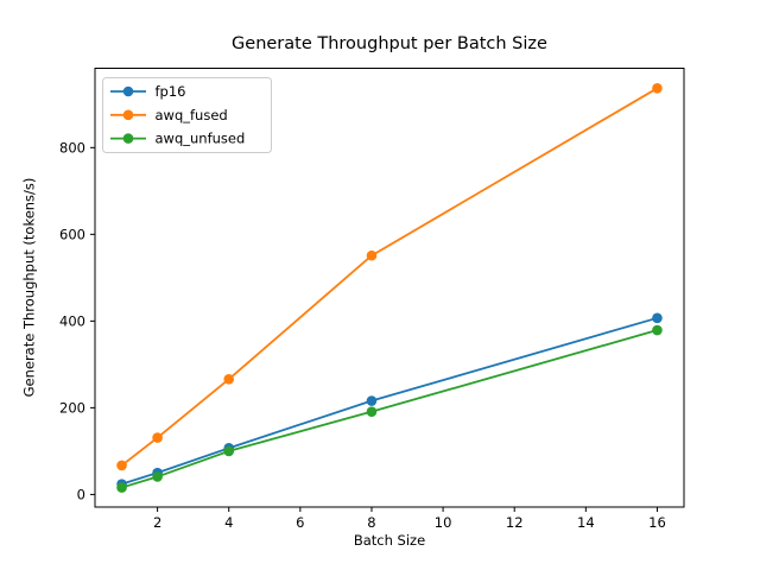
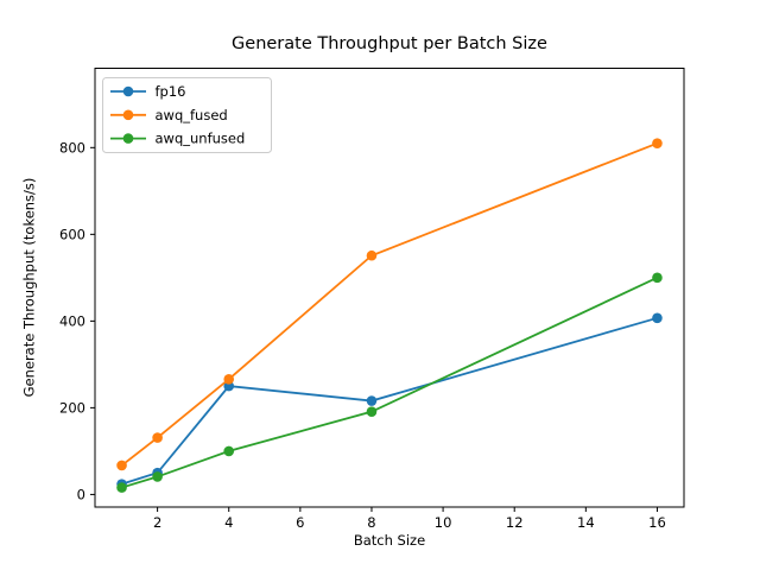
fp16/4: 110 -> 250
awq_fused/16: 940 -> 810
awq_unfused/16: 380 -> 500
